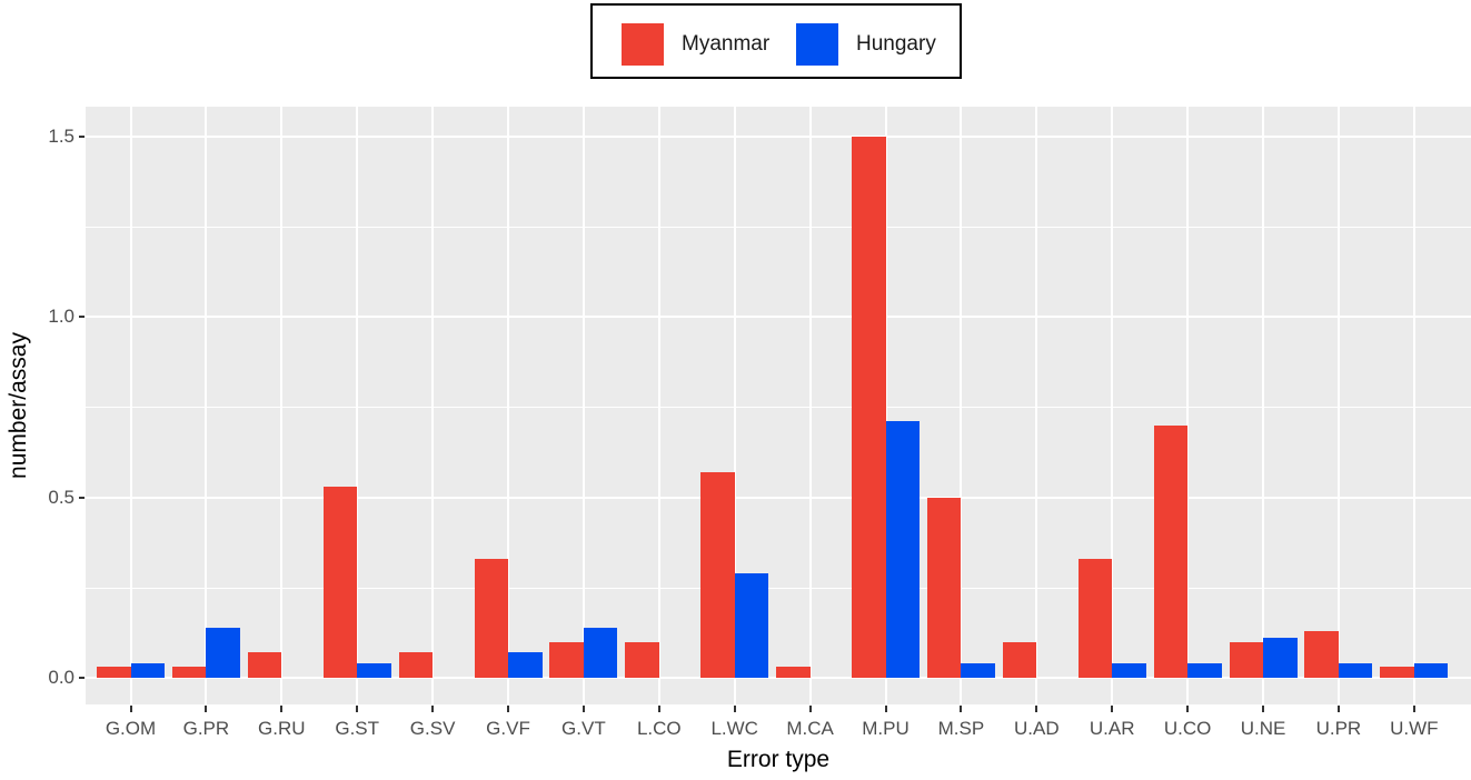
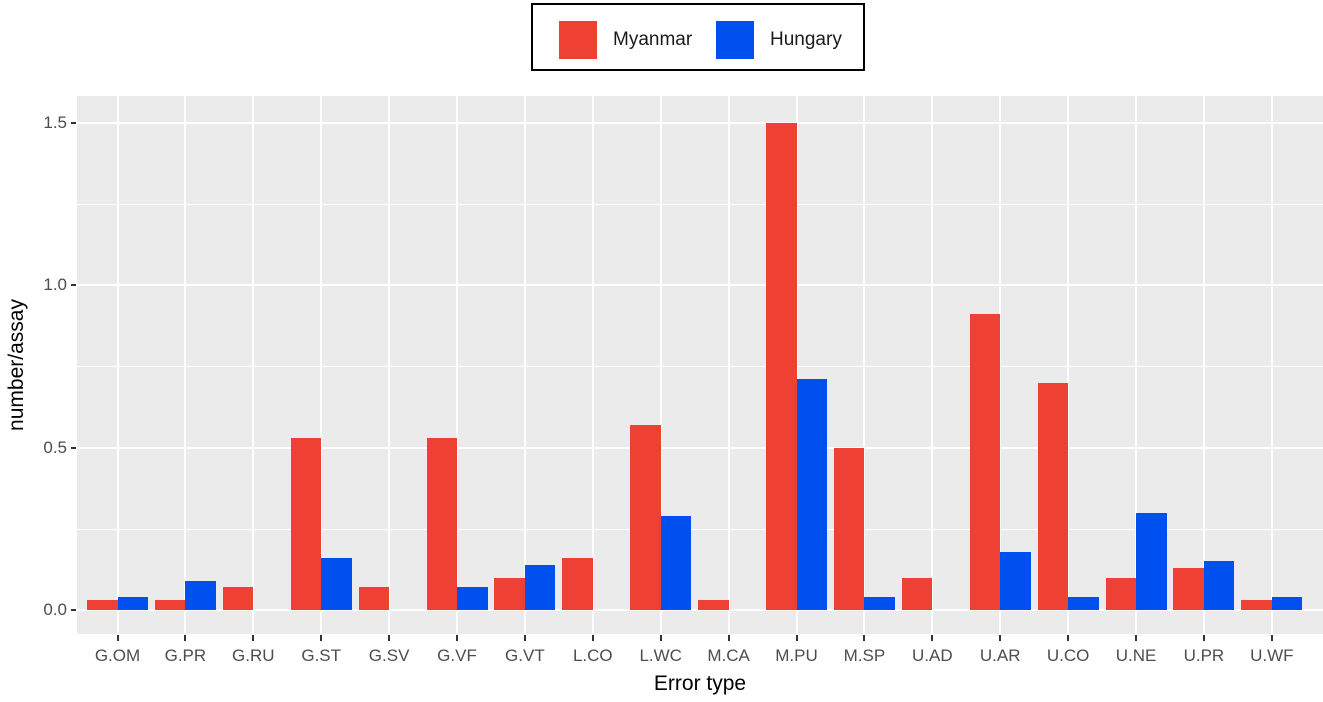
Hungary/G.PR: 0.14 -> 0.09
Hungary/G.ST: 0.04 -> 0.16
Myanmar/G.VF: 0.33 -> 0.53
Myanmar/L.CO: 0.10 -> 0.16
Myanmar/U.AR: 0.33 -> 0.91
Hungary/U.AR: 0.04 -> 0.18
Hungary/U.NE: 0.11 -> 0.30
Hungary/U.PR: 0.04 -> 0.15
